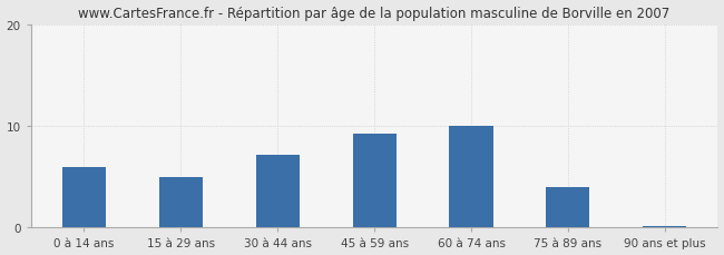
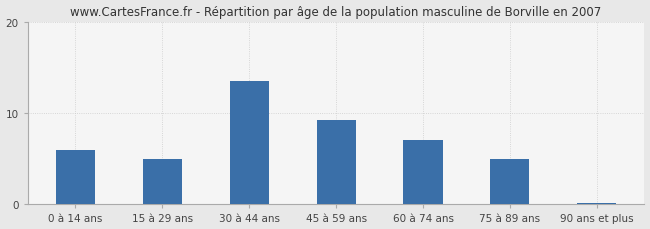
30 à 44 ans: 7.2 -> 13.5
60 à 74 ans: 10.0 -> 7.0
75 à 89 ans: 4.0 -> 5.0
